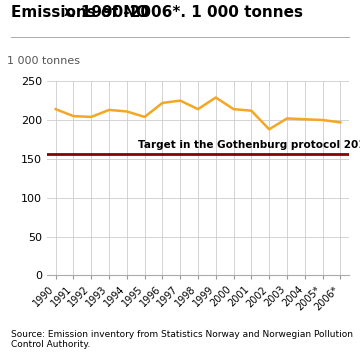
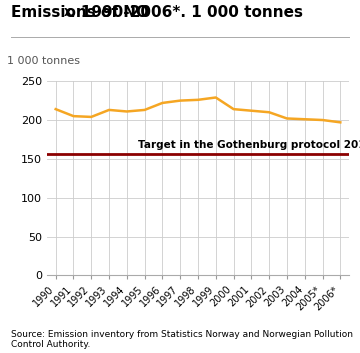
1995: 204 -> 213
1998: 214 -> 226
2002: 188 -> 210
